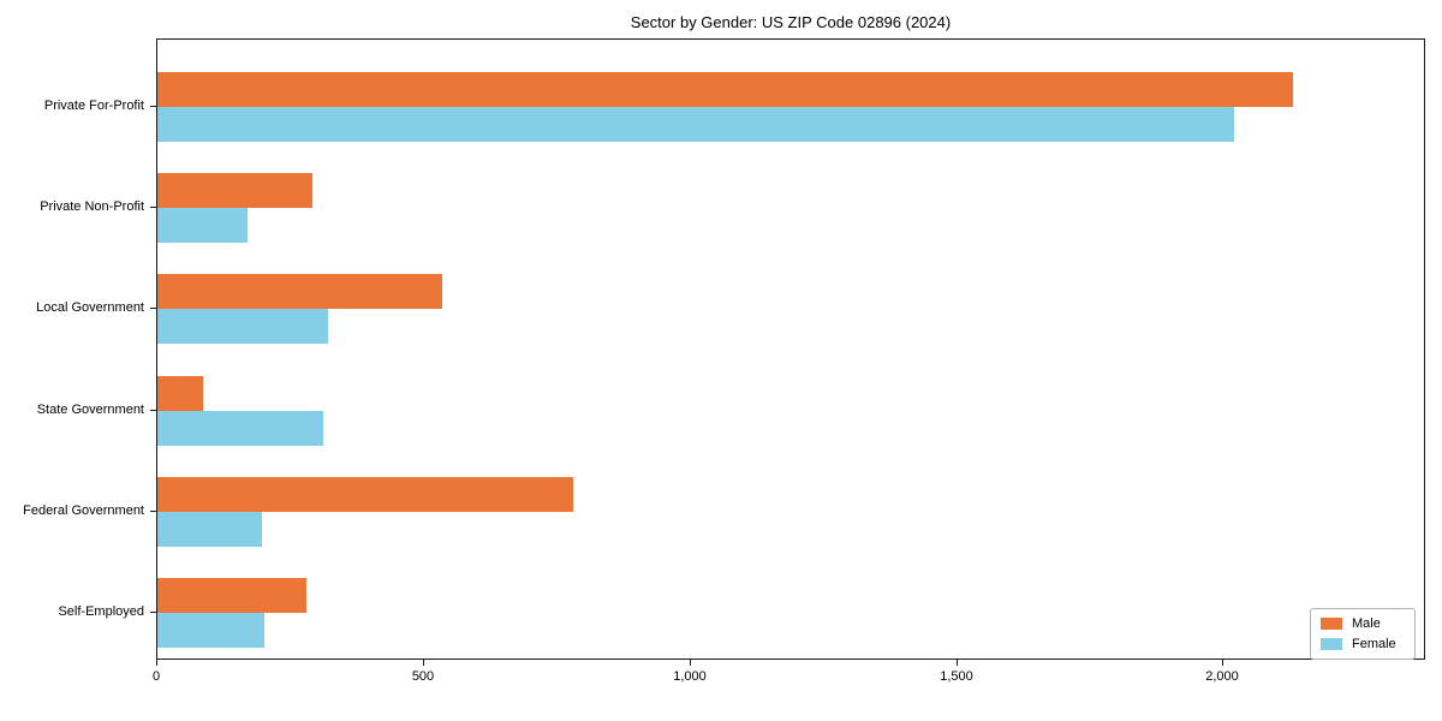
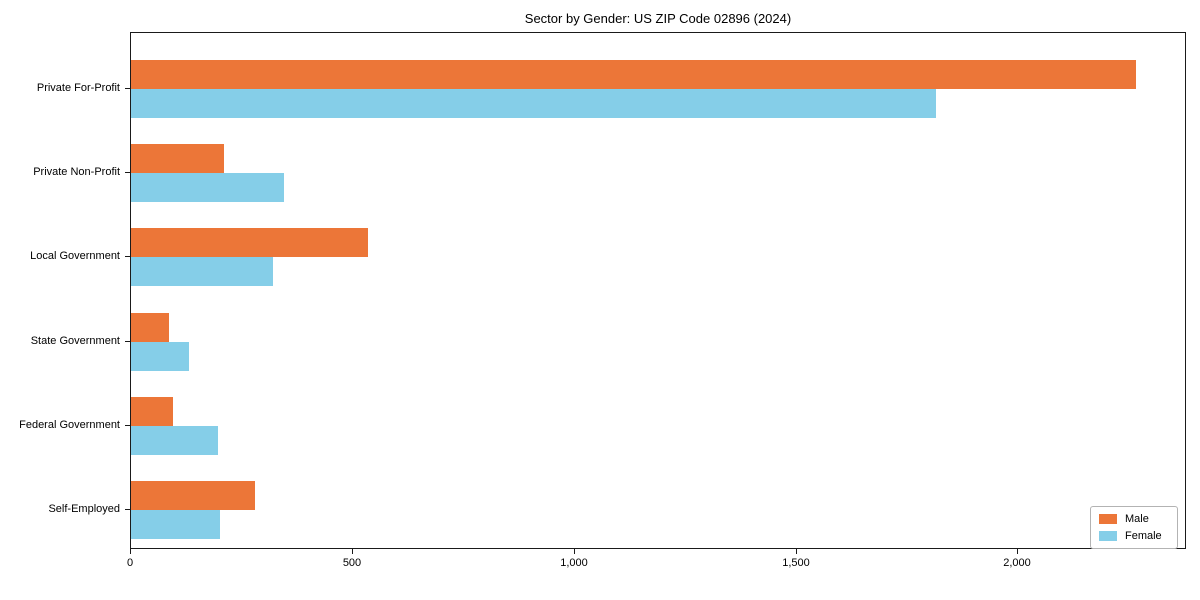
Male/Private For-Profit: 2130 -> 2260
Female/Private For-Profit: 2020 -> 1820
Male/Private Non-Profit: 290 -> 210
Female/Private Non-Profit: 170 -> 340
Female/State Government: 310 -> 130
Male/Federal Government: 780 -> 100
